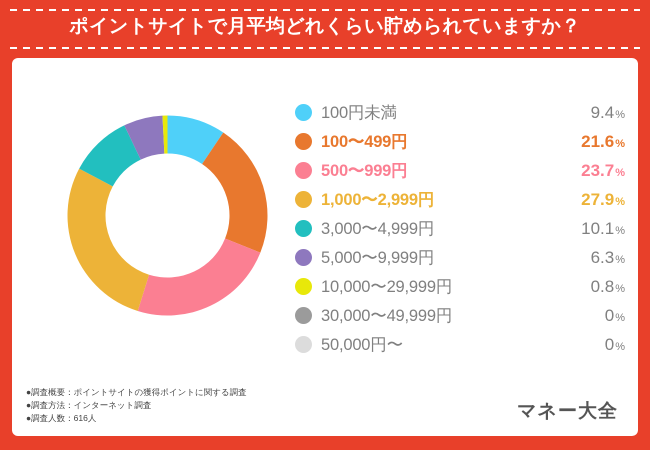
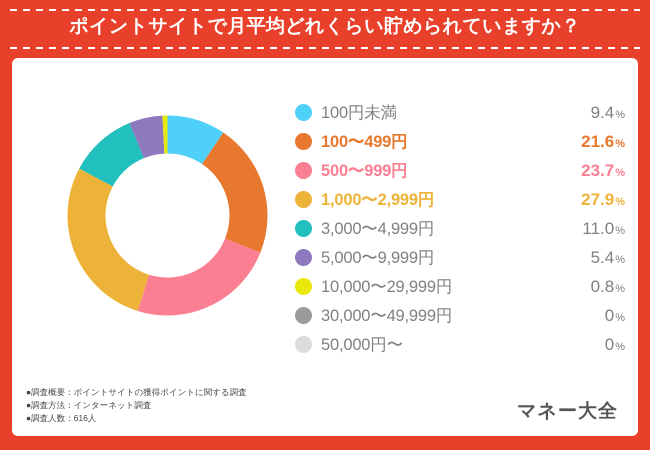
3,000〜4,999円: 10.1 -> 11.0
5,000〜9,999円: 6.3 -> 5.4
